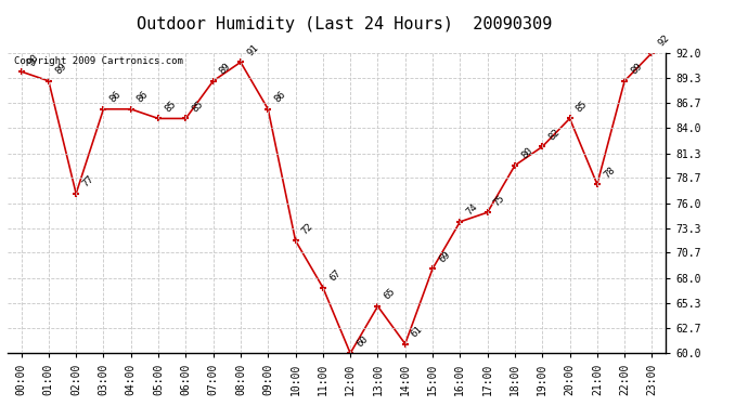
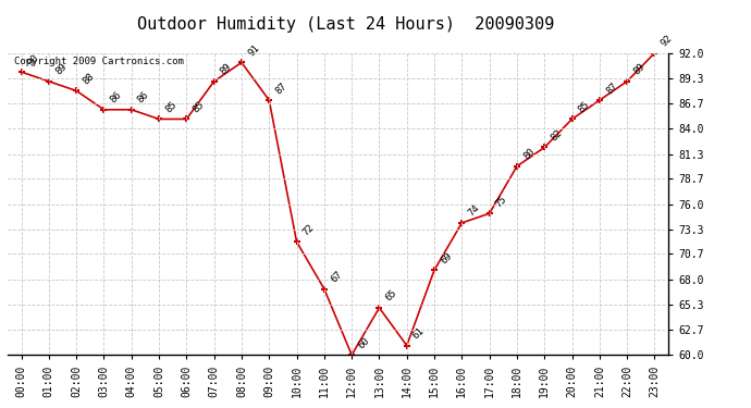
02:00: 77 -> 88
09:00: 86 -> 87
21:00: 78 -> 87
